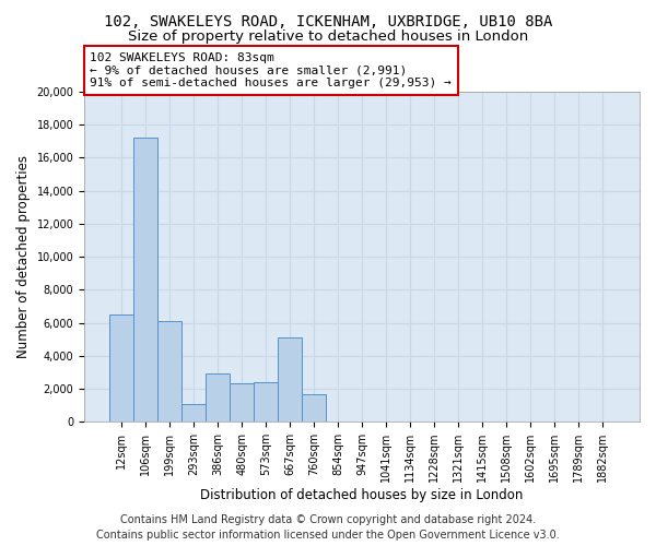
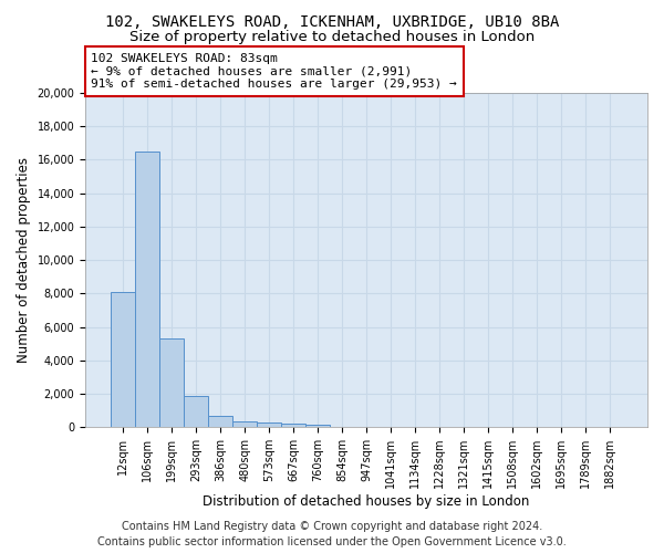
12sqm: 6,500 -> 8,100
106sqm: 17,200 -> 16,500
199sqm: 6,100 -> 5,300
293sqm: 1,100 -> 1,800
386sqm: 2,900 -> 600
480sqm: 2,300 -> 400
573sqm: 2,400 -> 300
667sqm: 5,100 -> 200
760sqm: 1,700 -> 200
